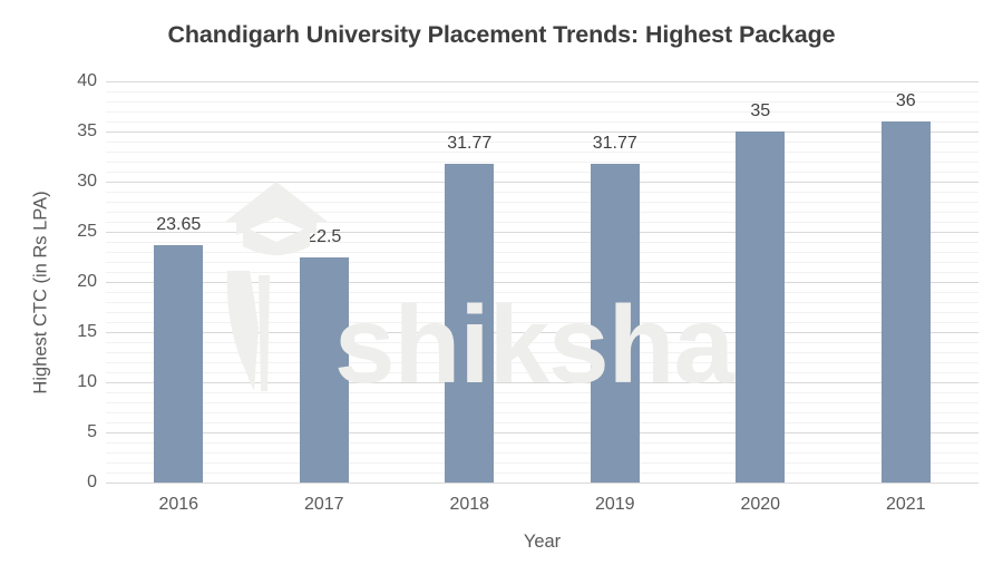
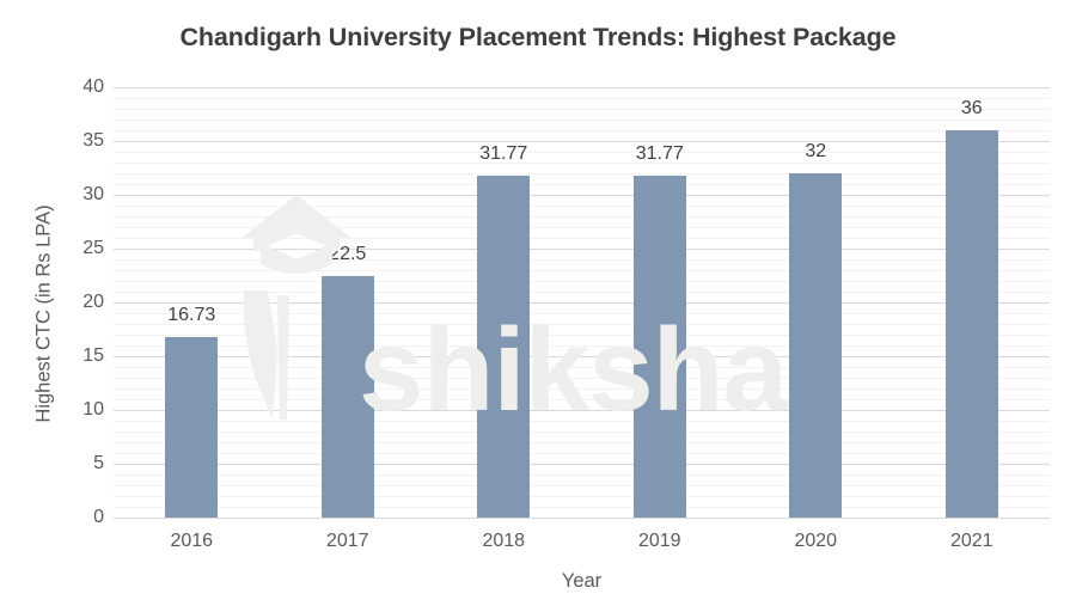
2016: 23.65 -> 16.73
2020: 35 -> 32
